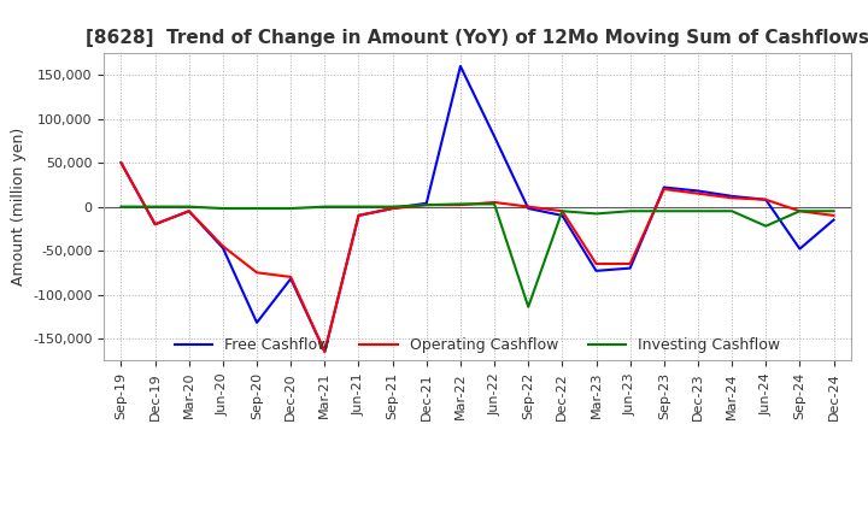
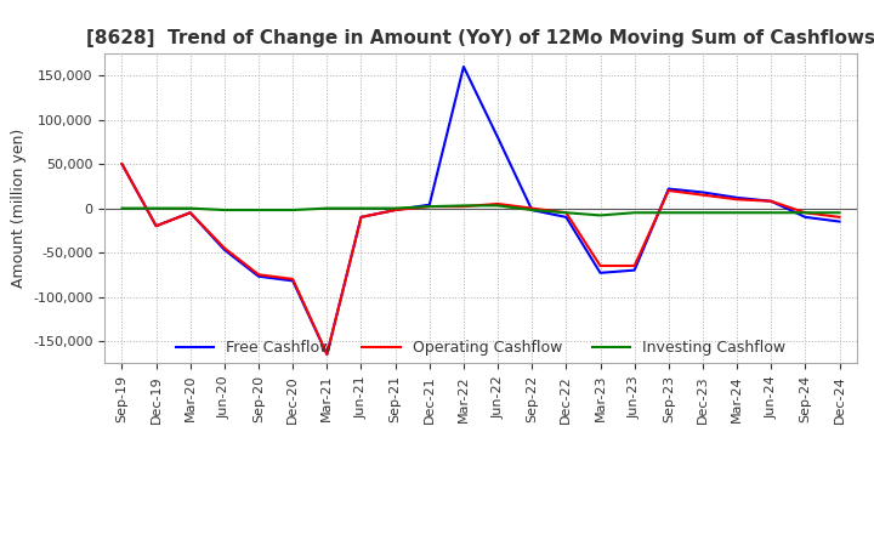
Free Cashflow/Sep-20: -132,000 -> -77,000
Investing Cashflow/Sep-22: -114,000 -> -2,000
Investing Cashflow/Jun-24: -22,000 -> -5,000
Free Cashflow/Sep-24: -48,000 -> -10,000
